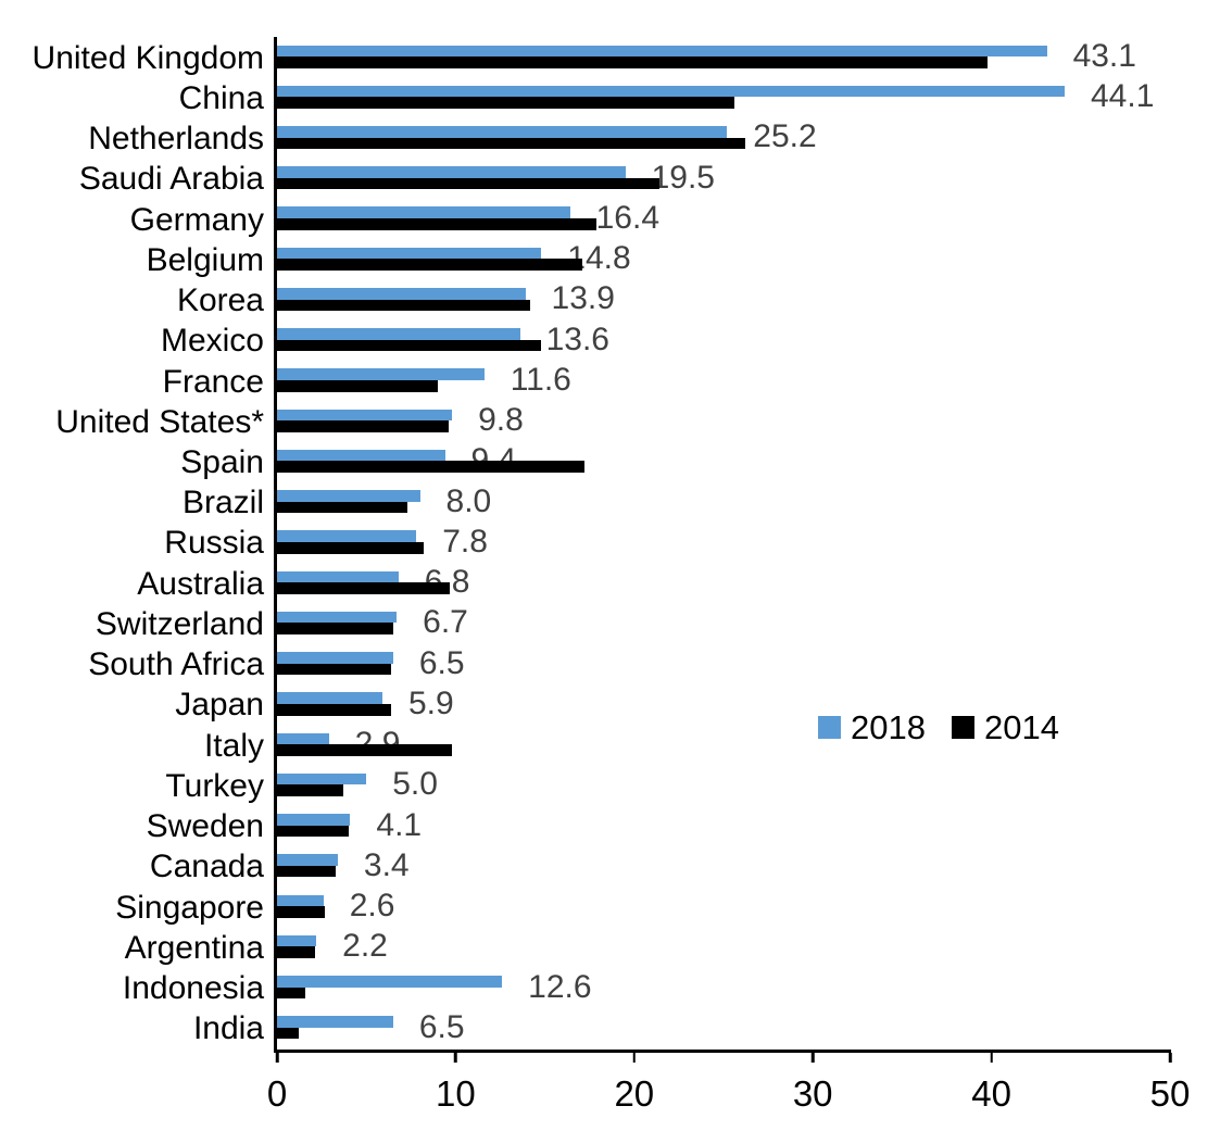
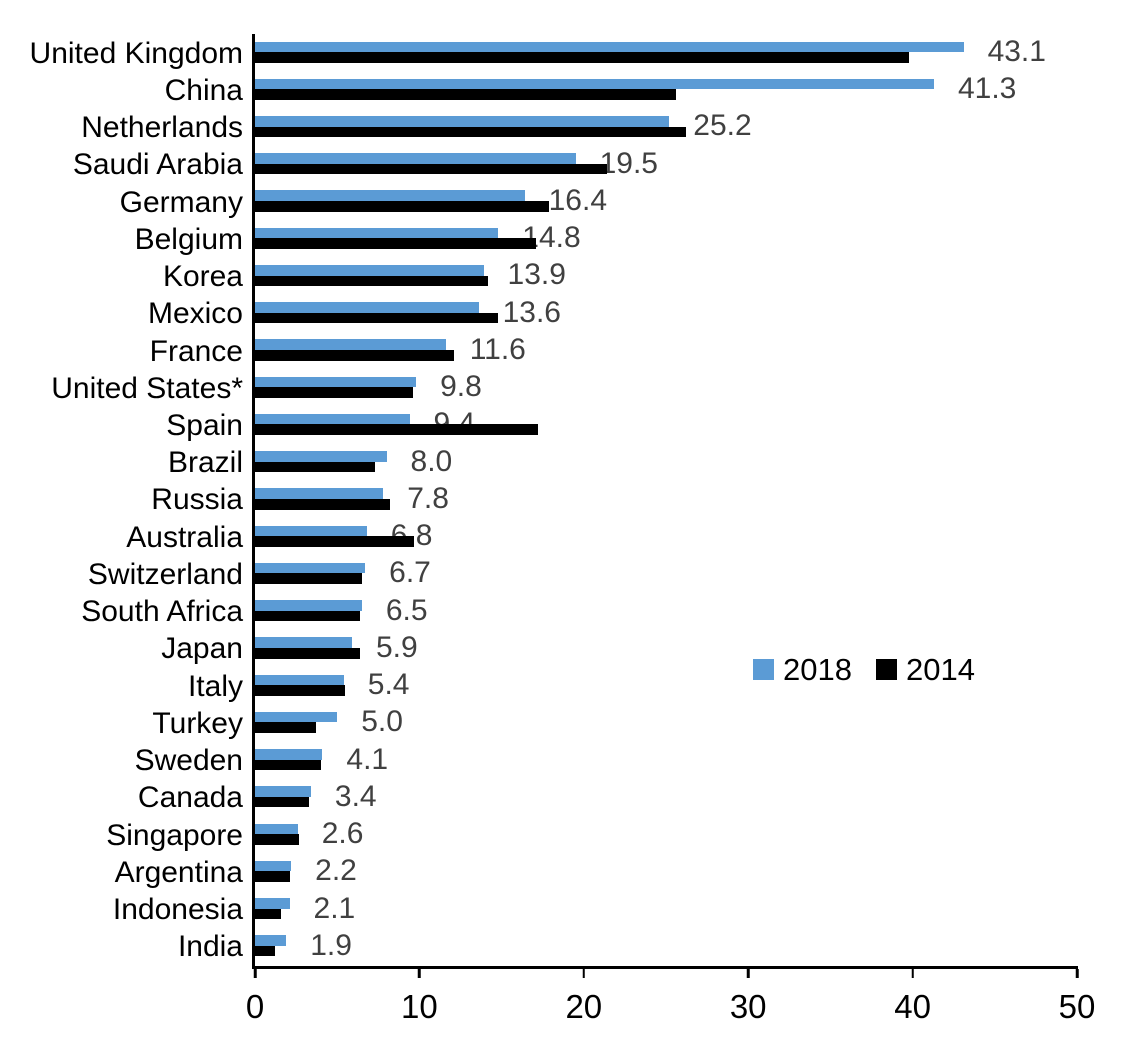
2018/China: 44.1 -> 41.3
2014/France: 9.0 -> 12.1
2018/Italy: 2.9 -> 5.4
2014/Italy: 9.8 -> 5.5
2018/Indonesia: 12.6 -> 2.1
2018/India: 6.5 -> 1.9
